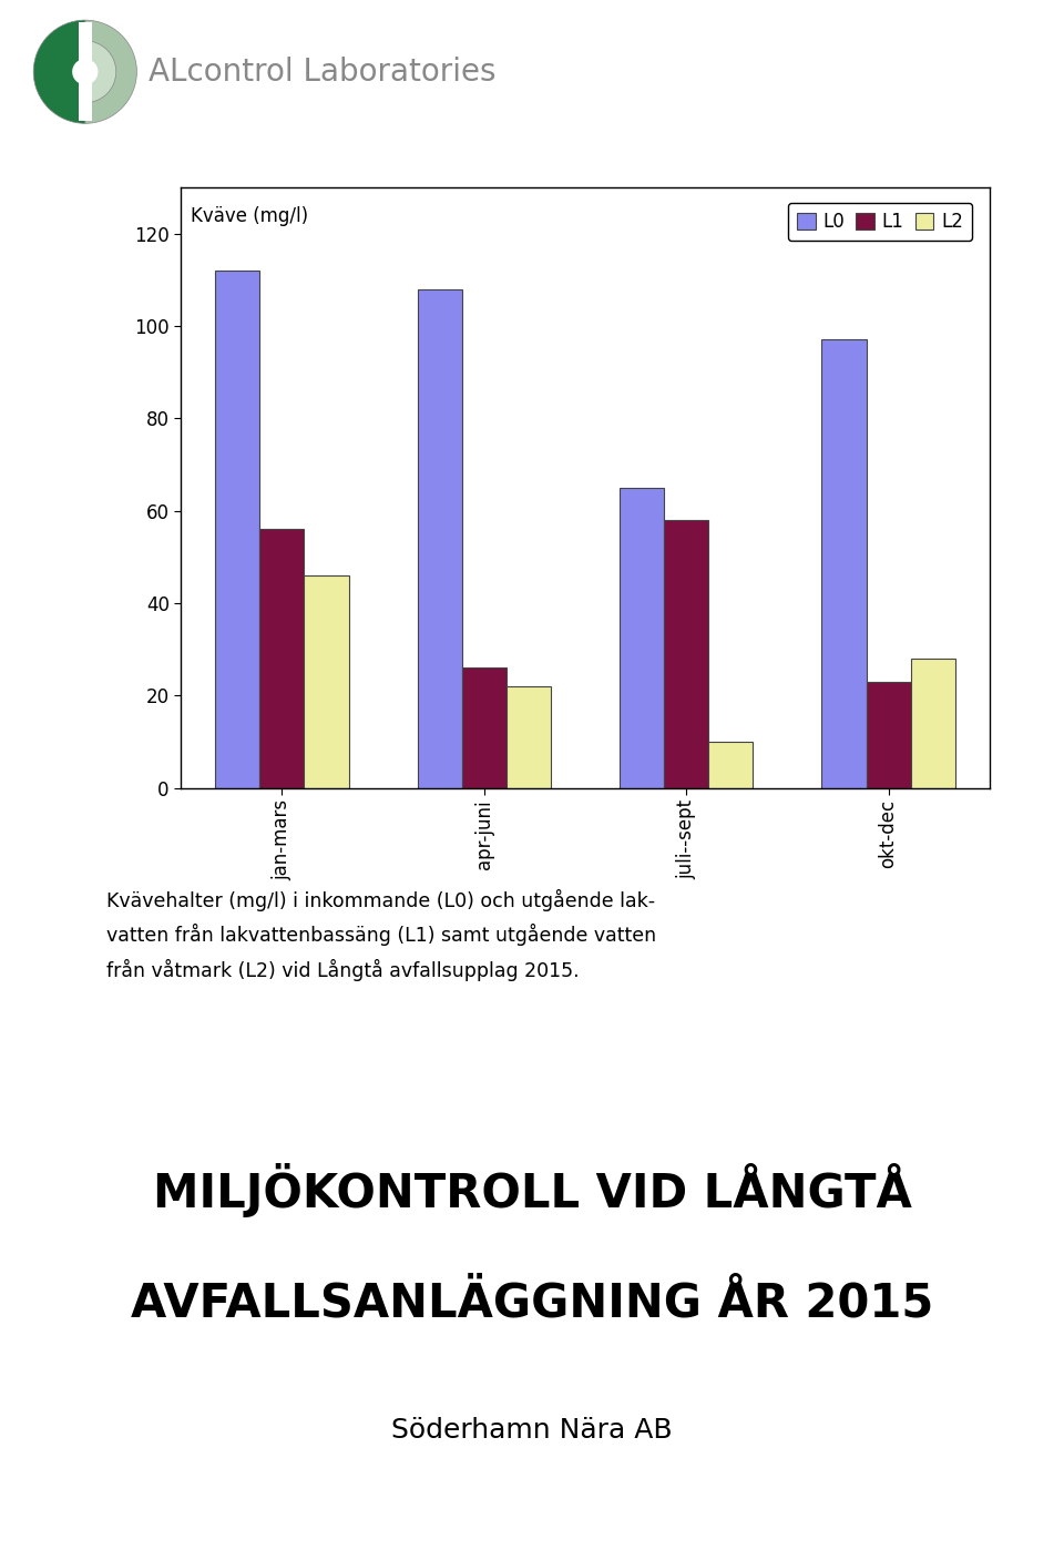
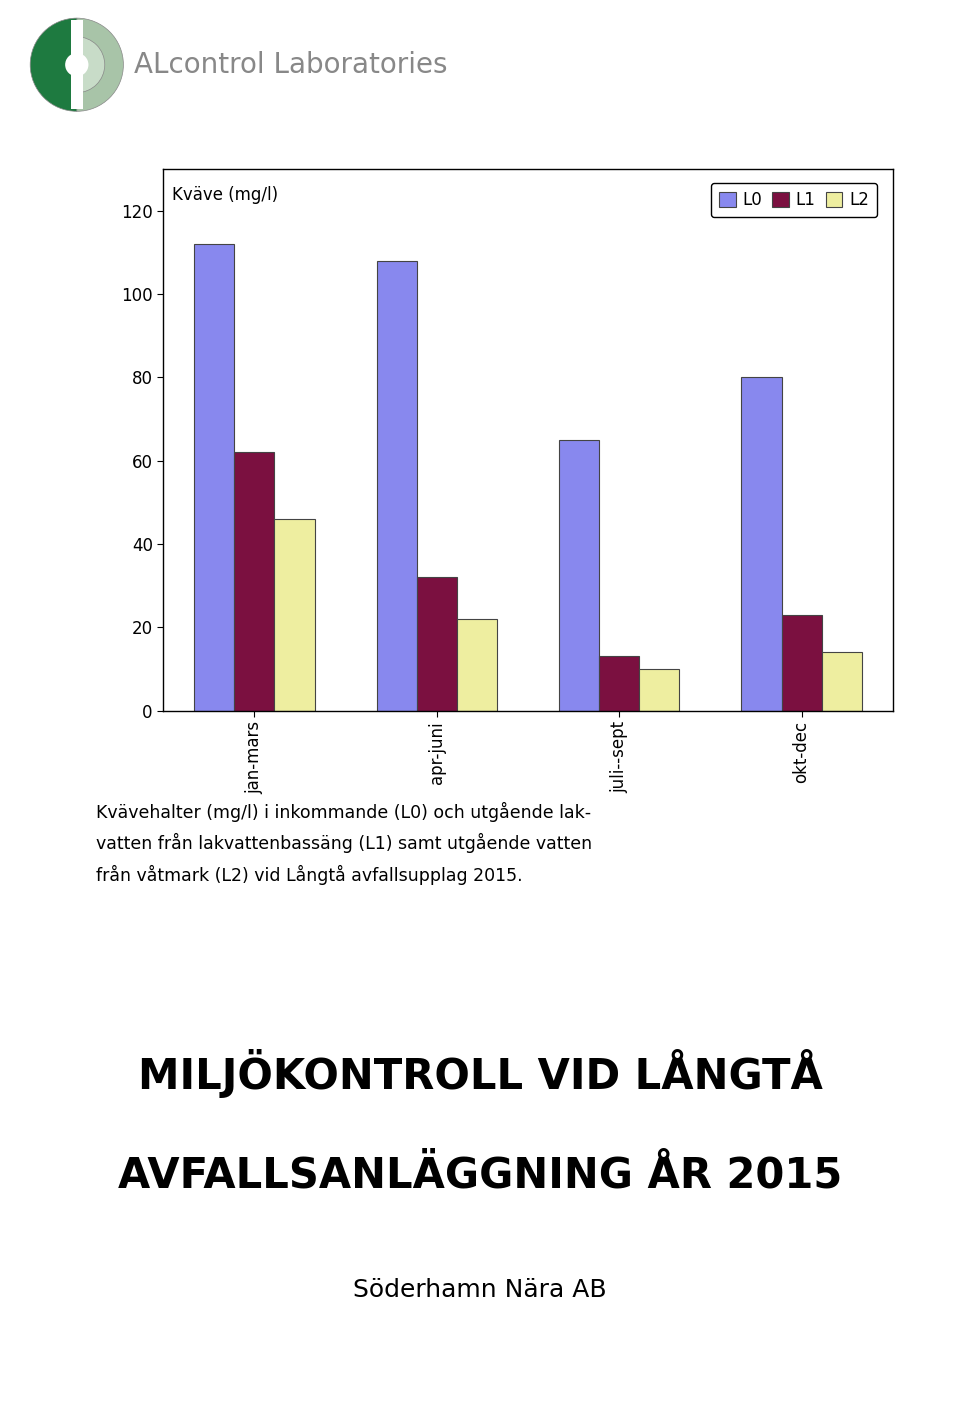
L1/jan-mars: 56 -> 62
L1/apr-juni: 26 -> 32
L1/juli--sept: 58 -> 13
L0/okt-dec: 97 -> 80
L2/okt-dec: 28 -> 14
